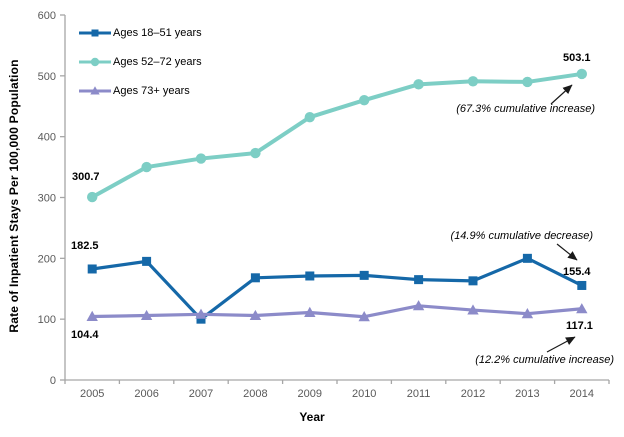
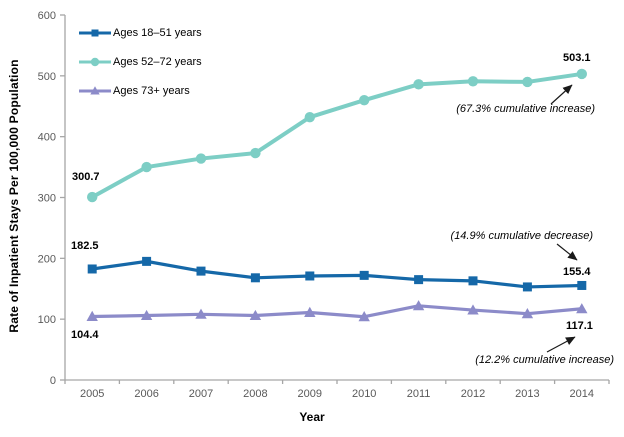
Ages 18–51 years/2007: 100 -> 180
Ages 18–51 years/2013: 200 -> 150
